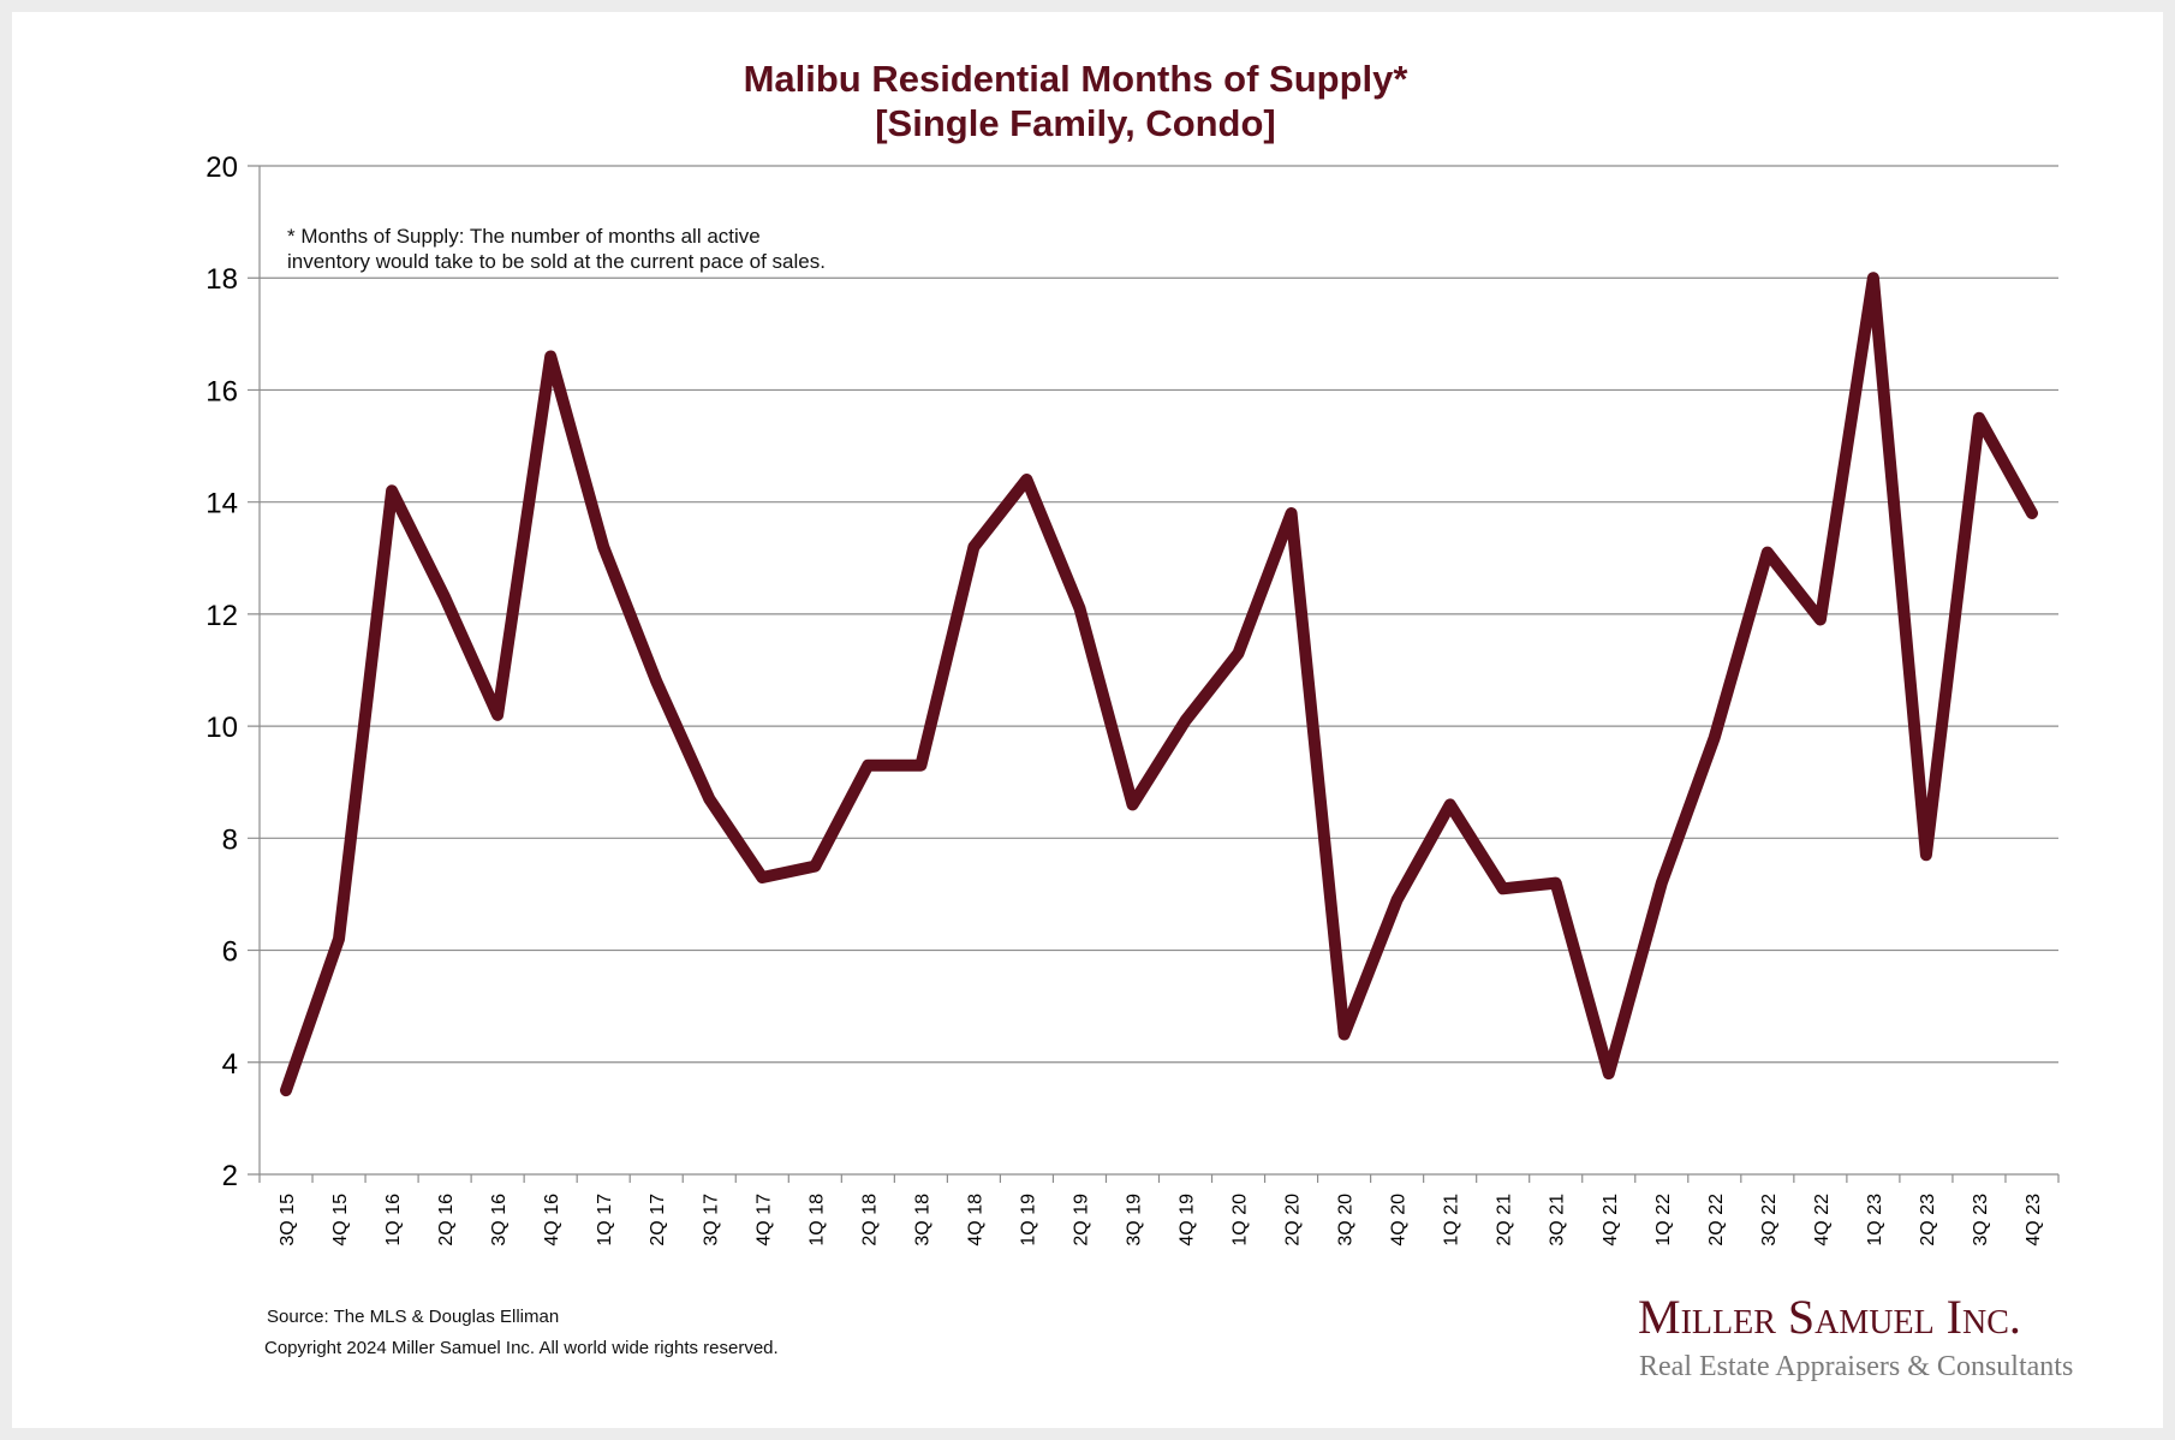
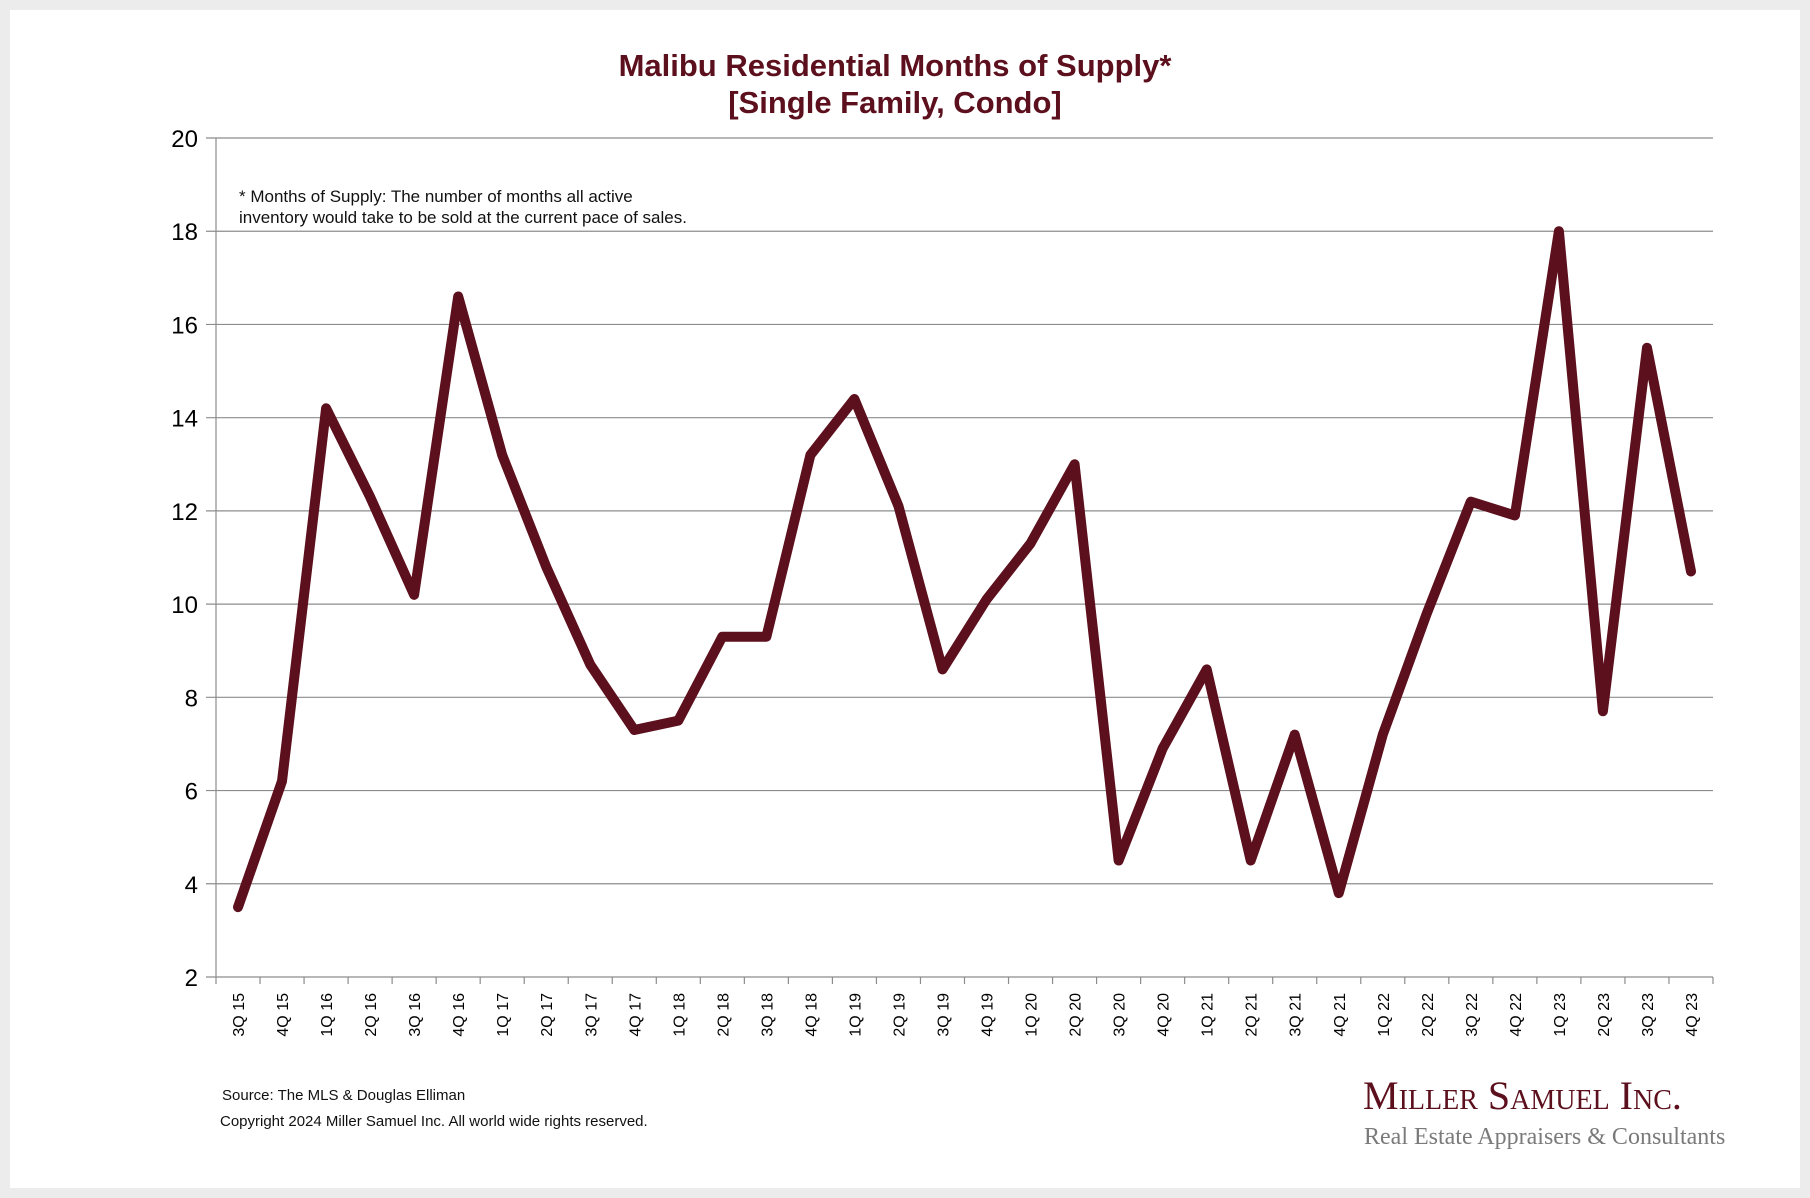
2Q 20: 13.8 -> 13.0
2Q 21: 7.1 -> 4.5
3Q 22: 13.1 -> 12.2
4Q 23: 13.8 -> 10.7
